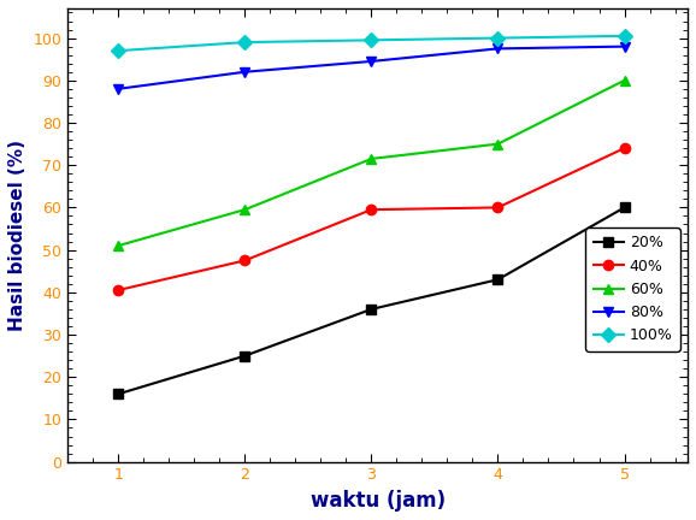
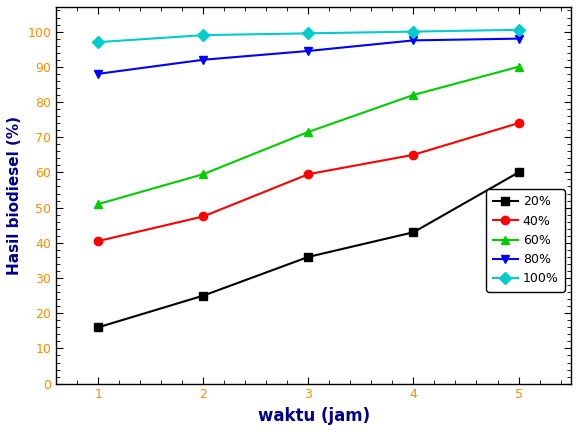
40%/4: 60.0 -> 65.0
60%/4: 75.0 -> 82.0
